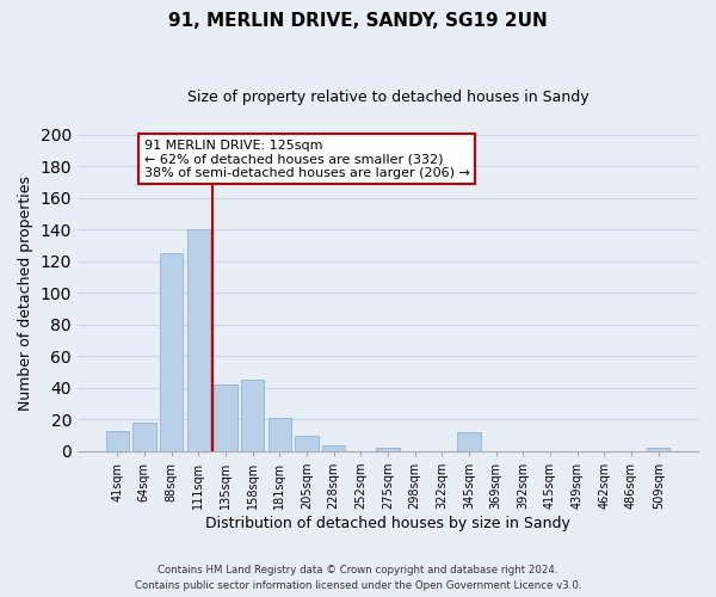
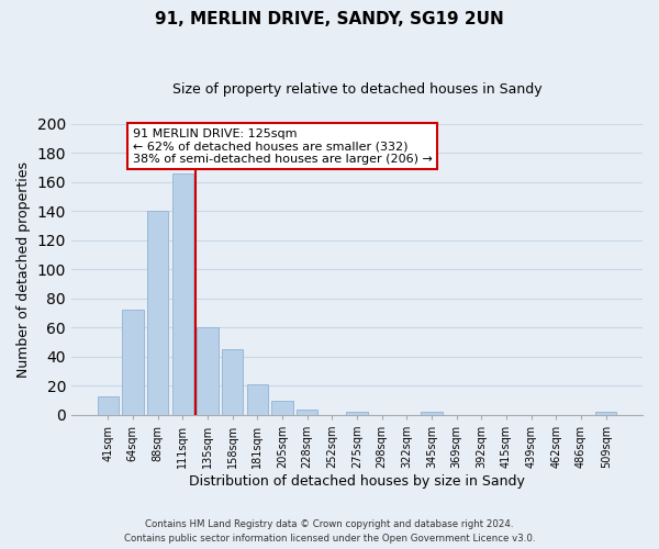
64sqm: 18 -> 72
88sqm: 125 -> 140
111sqm: 140 -> 166
135sqm: 42 -> 60
345sqm: 12 -> 2
